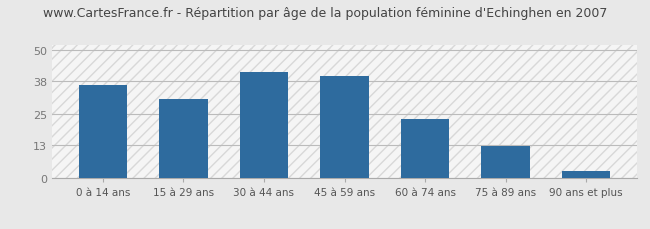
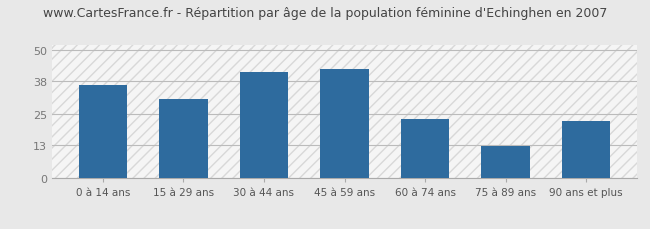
45 à 59 ans: 40.0 -> 42.5
90 ans et plus: 3.0 -> 22.5
